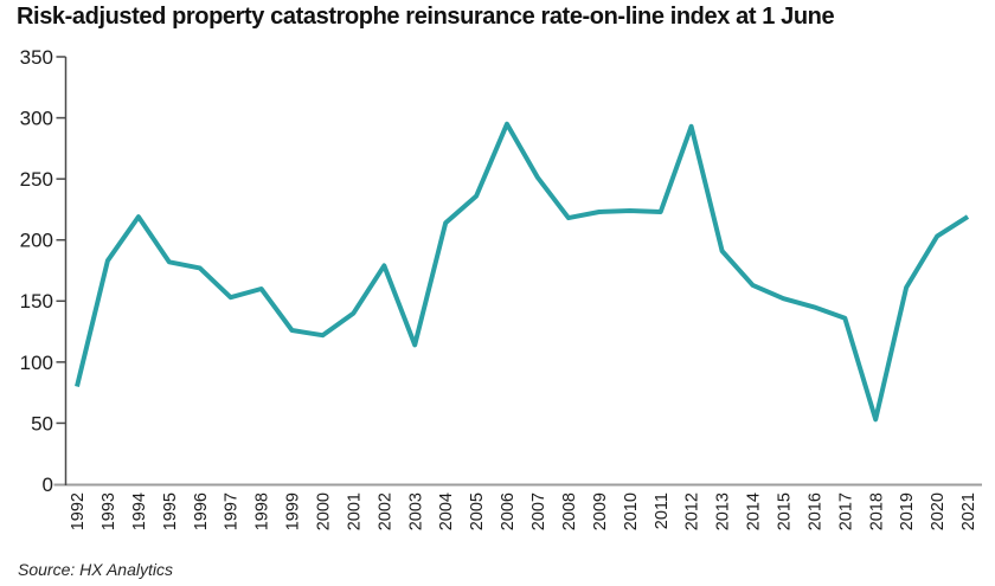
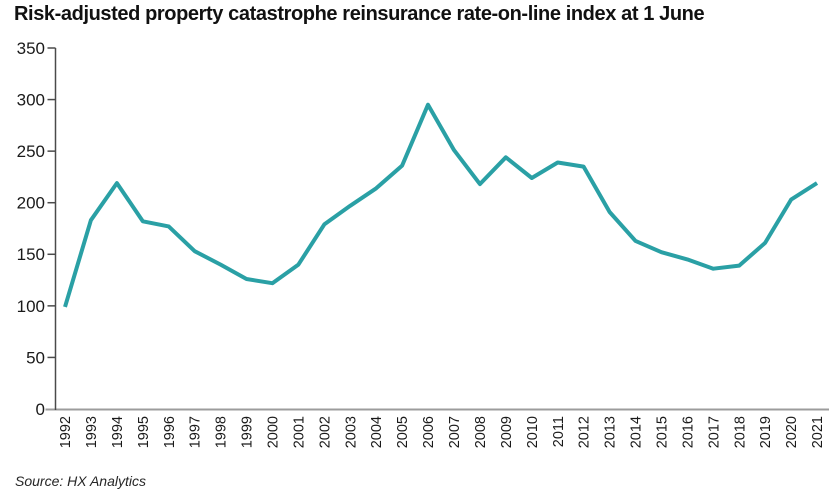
1992: 80 -> 99
1998: 160 -> 140
2003: 114 -> 197
2009: 223 -> 244
2011: 223 -> 239
2012: 293 -> 235
2018: 53 -> 139
